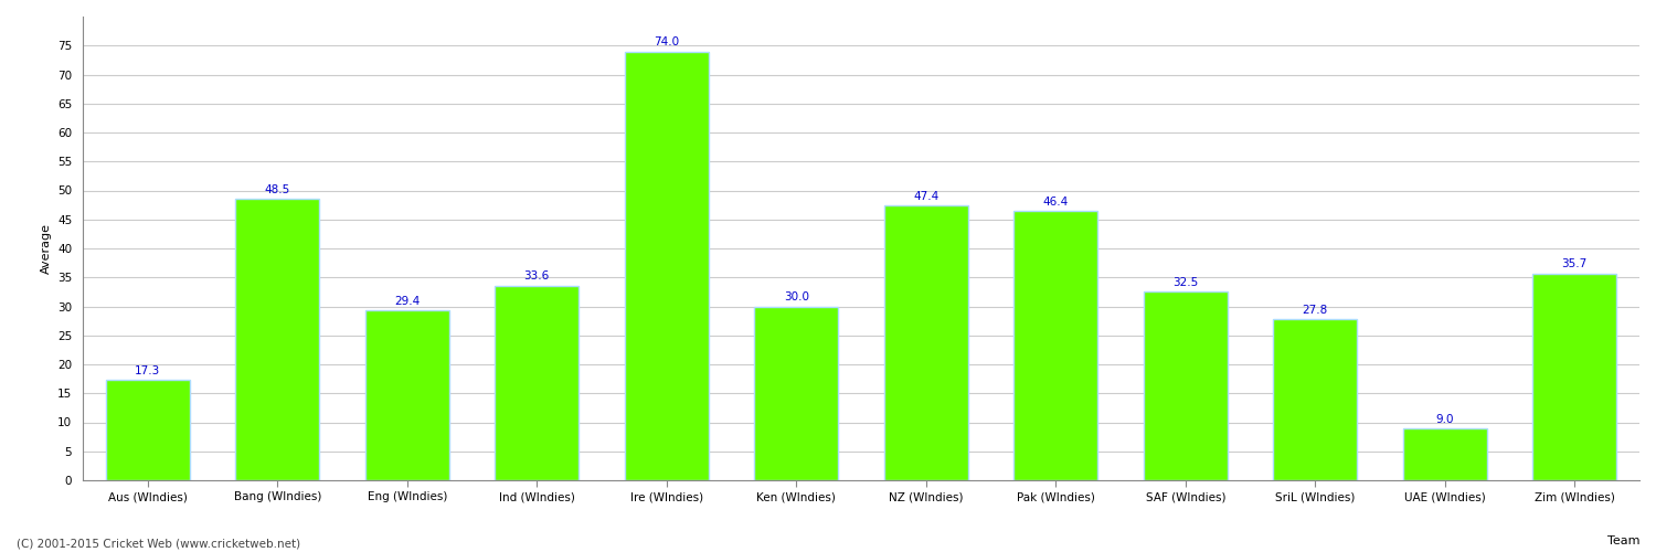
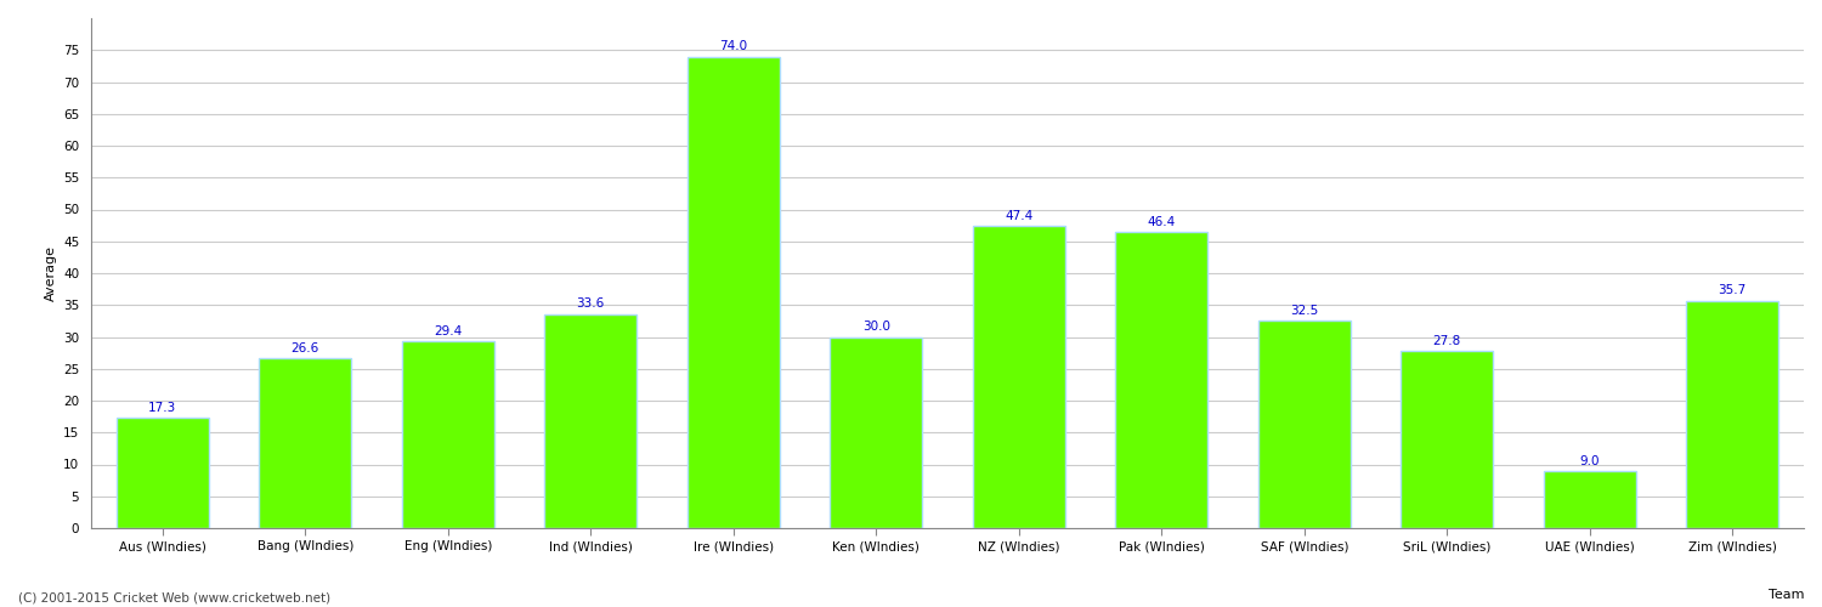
Bang (WIndies): 48.5 -> 26.6
